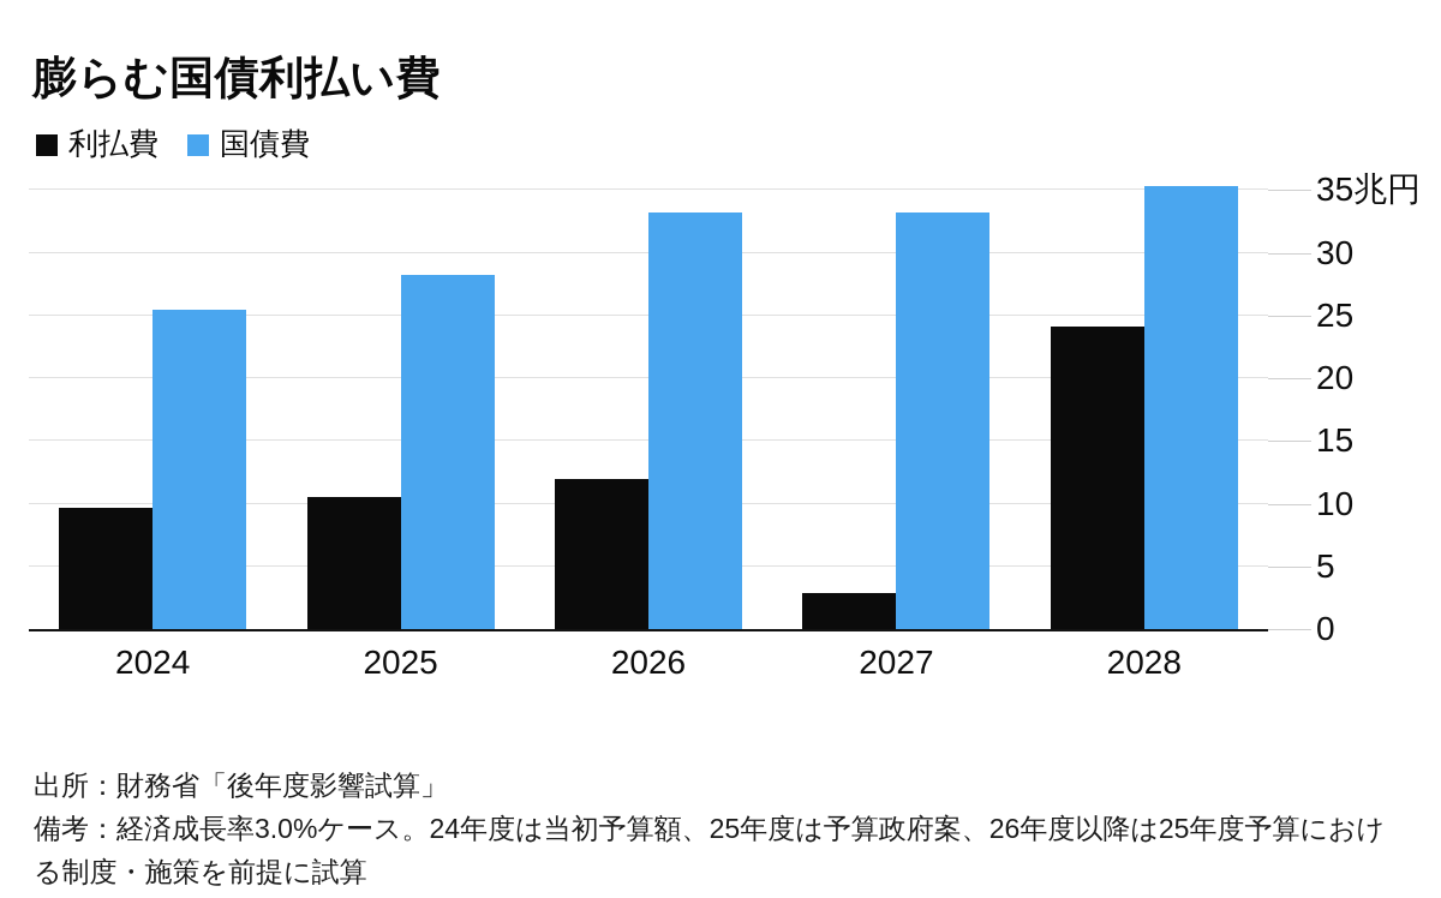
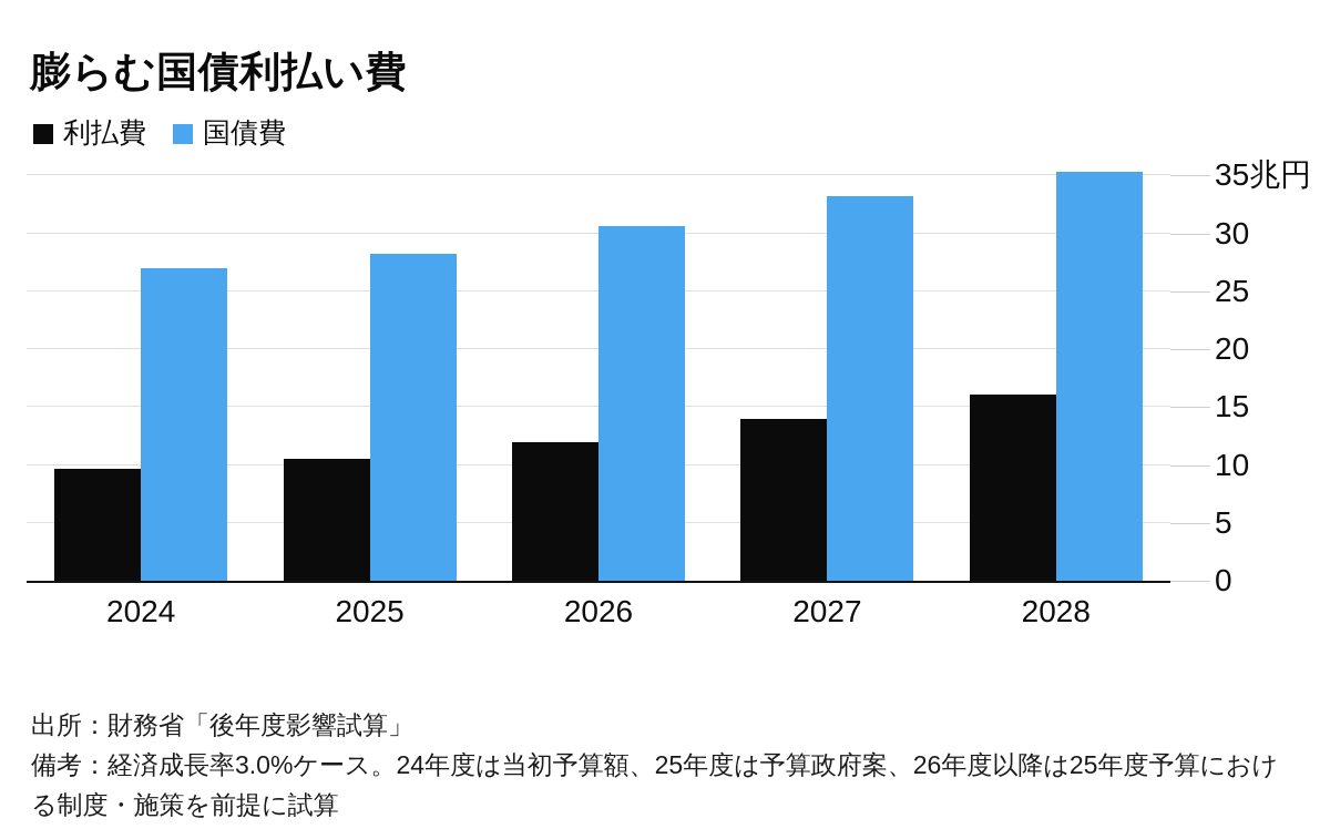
国債費/2024: 25.5 -> 27.0
国債費/2026: 33.2 -> 30.6
利払費/2027: 2.9 -> 14.0
利払費/2028: 24.1 -> 16.1
